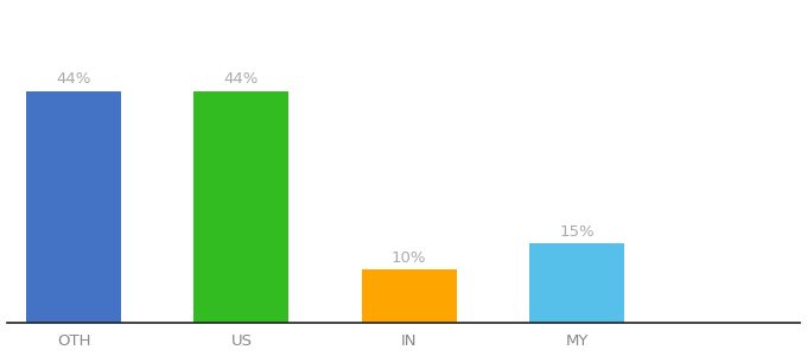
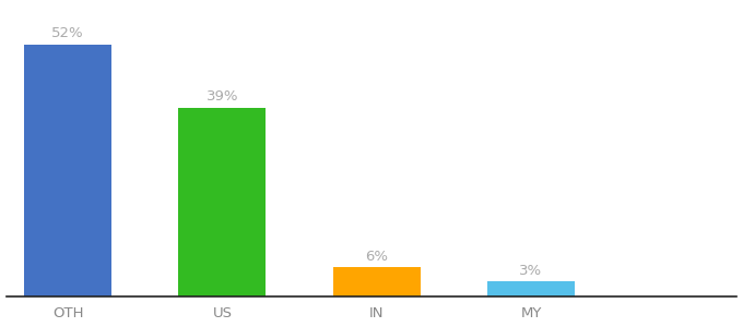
OTH: 44% -> 52%
US: 44% -> 39%
IN: 10% -> 6%
MY: 15% -> 3%
